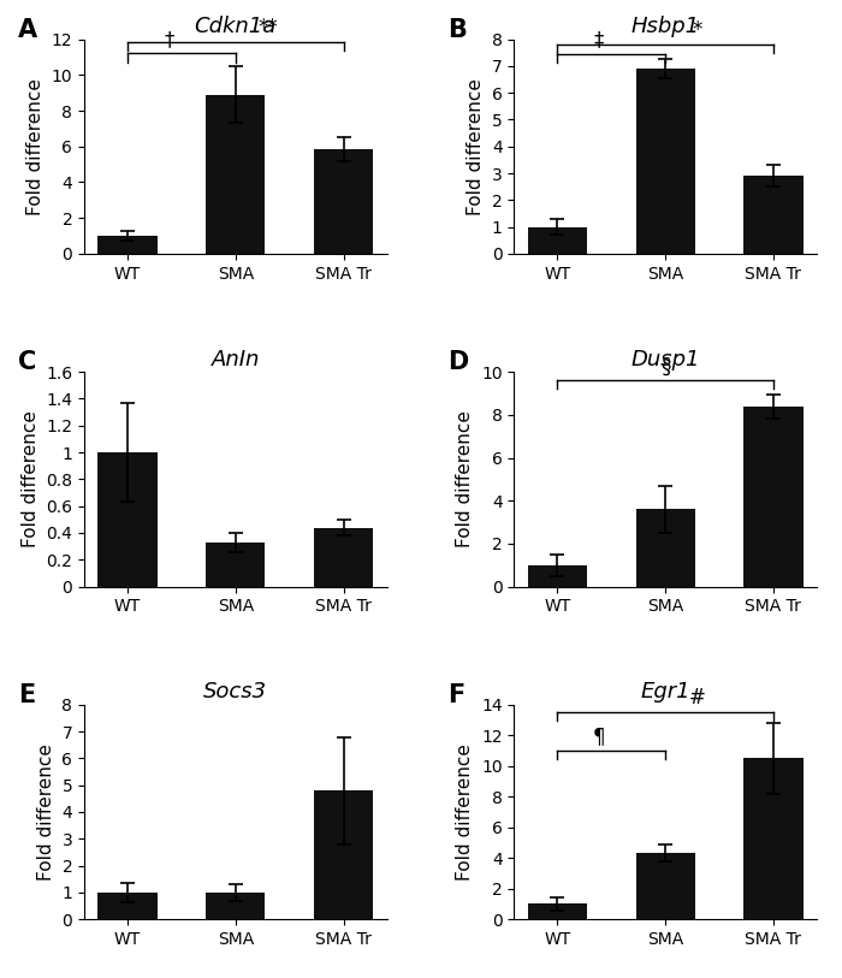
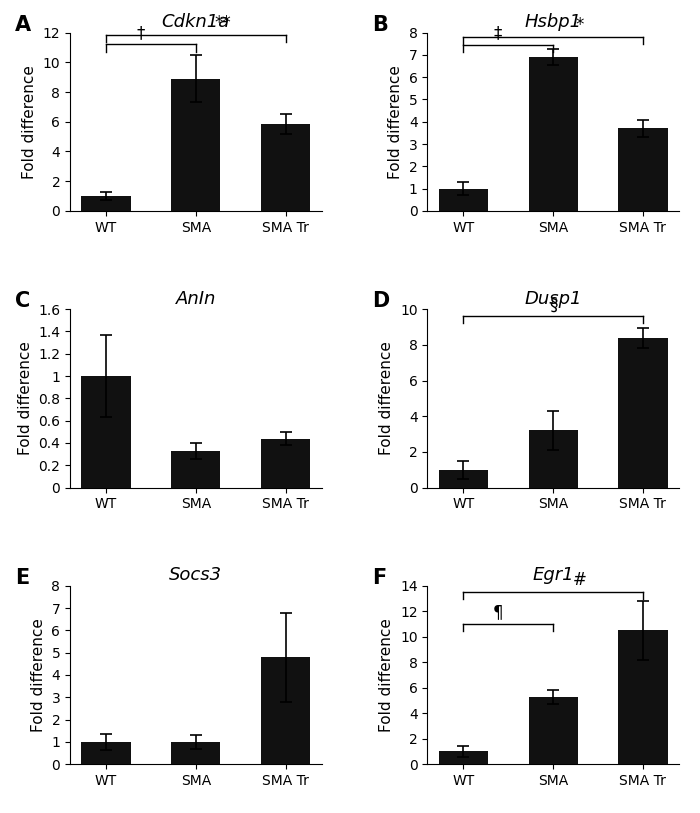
Hsbp1/SMA Tr: 2.9 -> 3.7
Dusp1/SMA: 3.6 -> 3.2
Egr1/SMA: 4.3 -> 5.3
